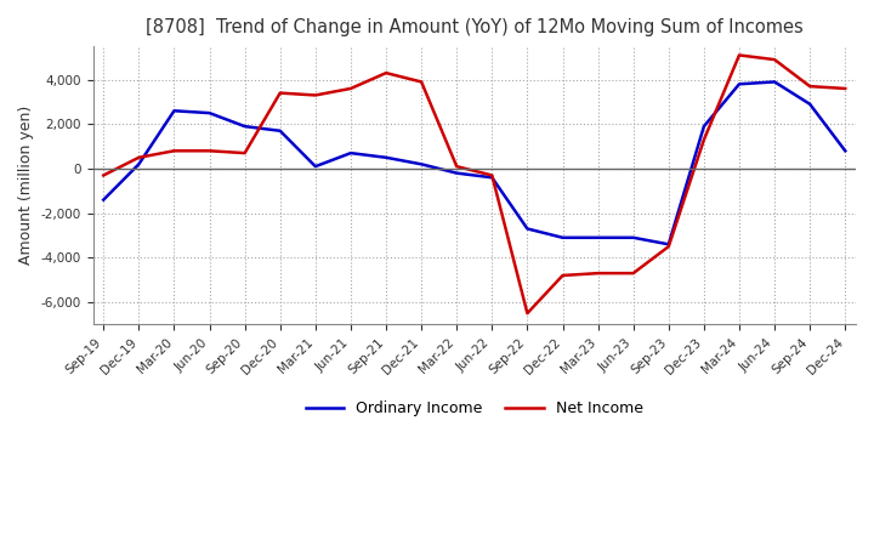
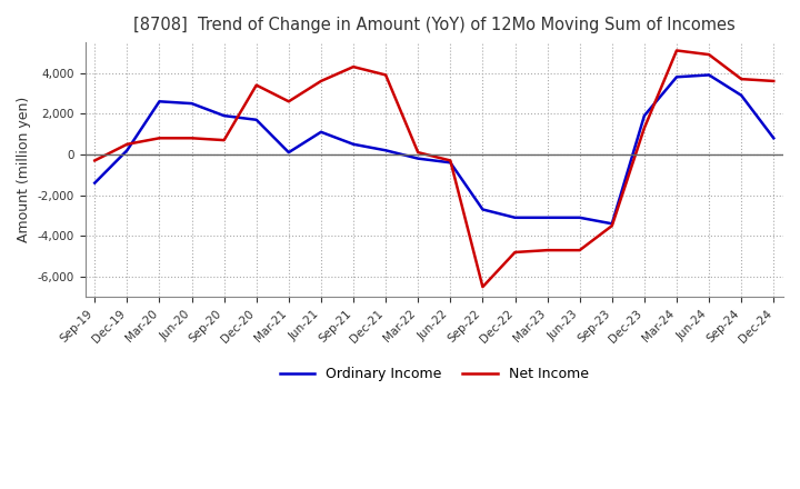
Net Income/Mar-21: 3,300 -> 2,600
Ordinary Income/Jun-21: 700 -> 1,100
